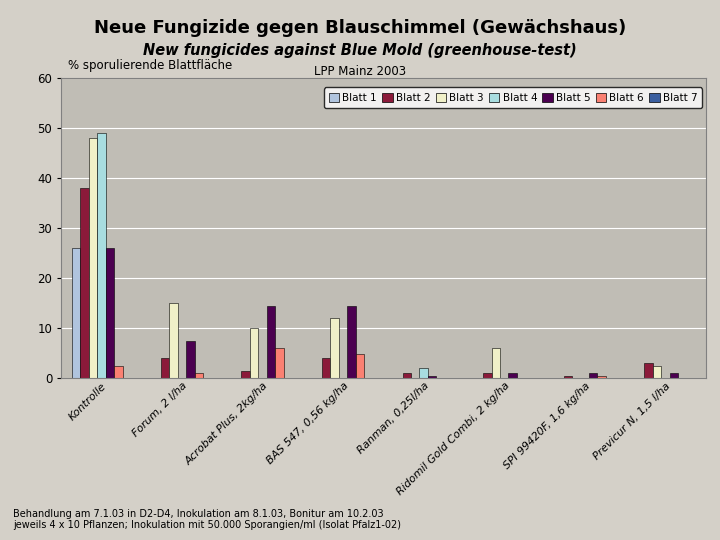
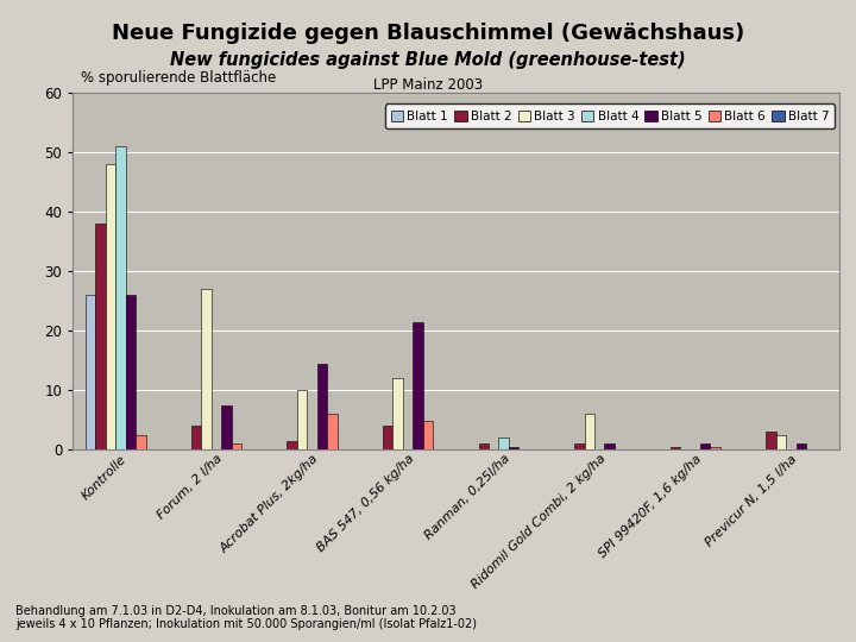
Blatt 4/Kontrolle: 49 -> 51
Blatt 3/Forum, 2 l/ha: 15.0 -> 27.0
Blatt 5/BAS 547, 0,56 kg/ha: 14.5 -> 21.5
